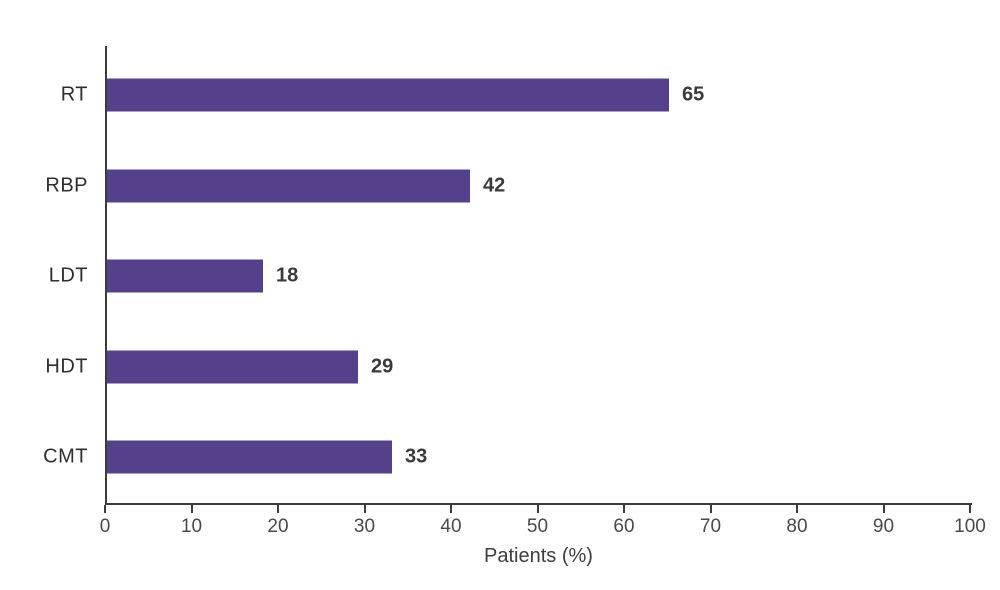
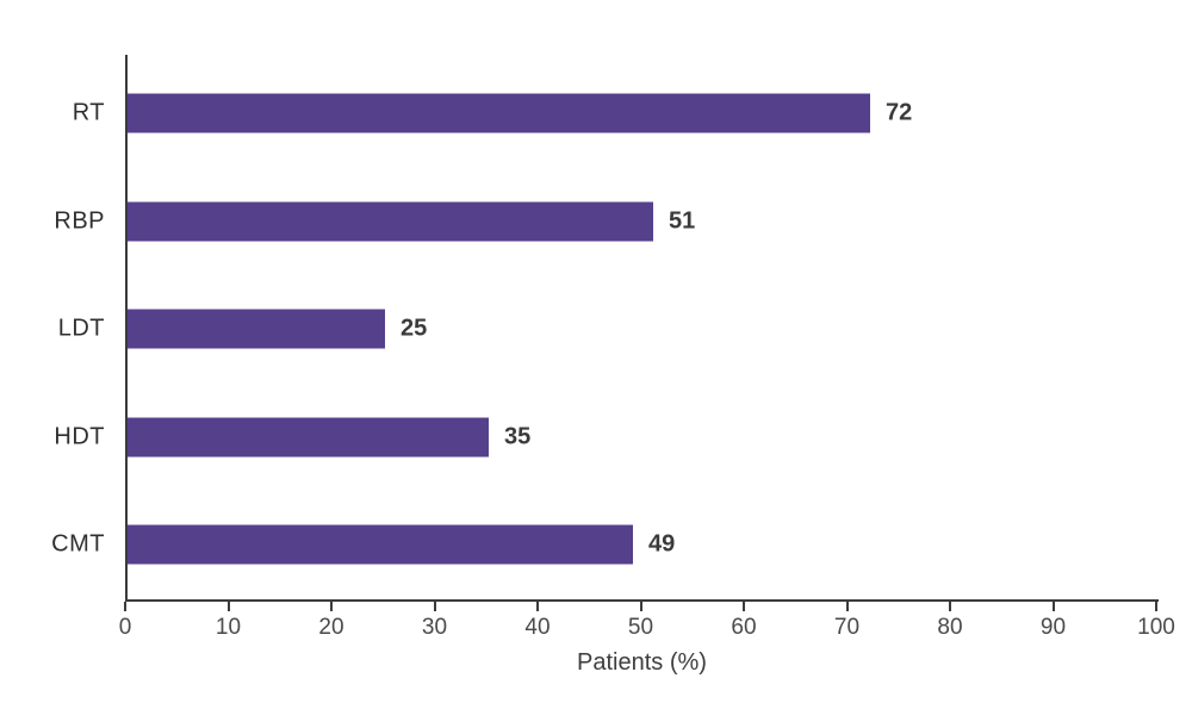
RT: 65 -> 72
RBP: 42 -> 51
LDT: 18 -> 25
HDT: 29 -> 35
CMT: 33 -> 49
